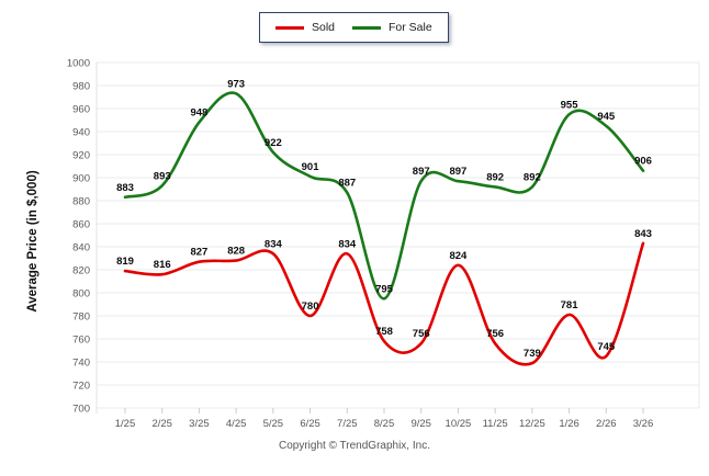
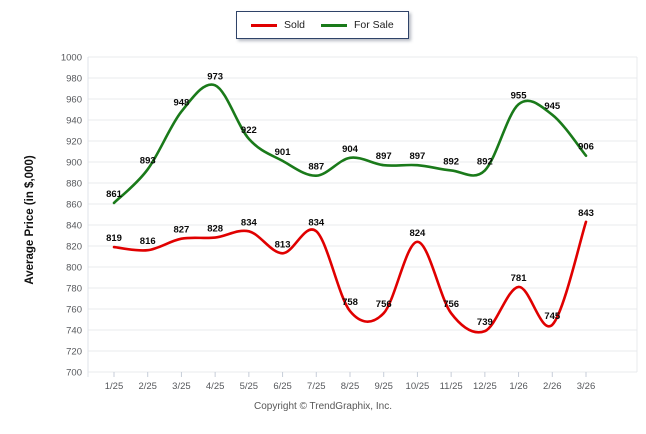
For Sale/1/25: 883 -> 861
Sold/6/25: 780 -> 813
For Sale/8/25: 795 -> 904
